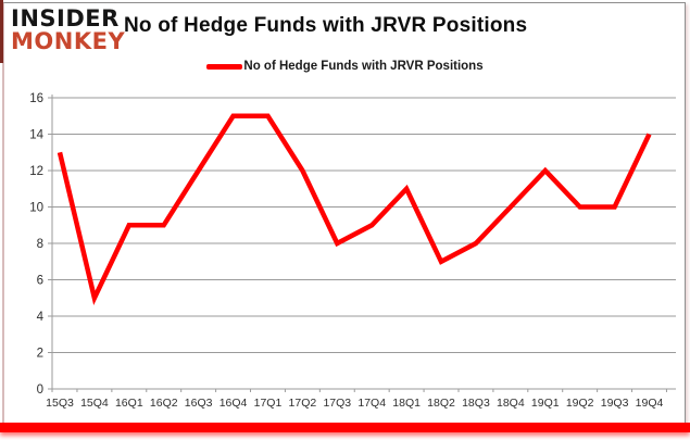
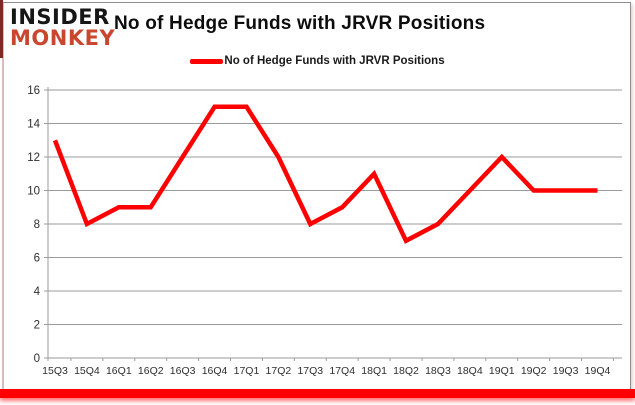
15Q4: 5 -> 8
19Q4: 14 -> 10
